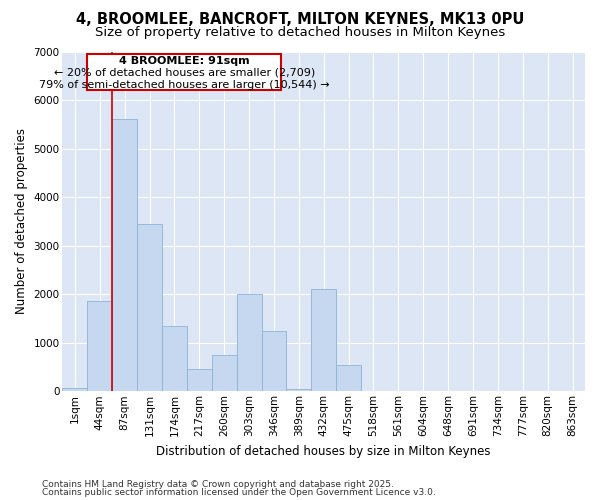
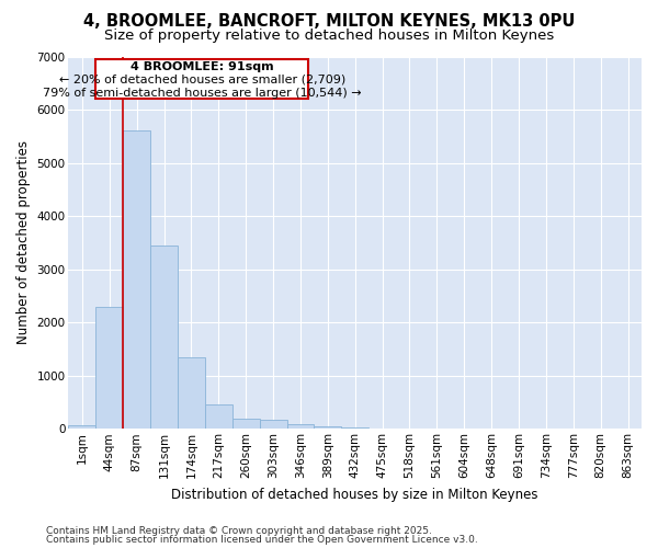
44sqm: 1850 -> 2300
260sqm: 750 -> 200
303sqm: 2000 -> 180
346sqm: 1250 -> 80
432sqm: 2100 -> 40
475sqm: 550 -> 0
